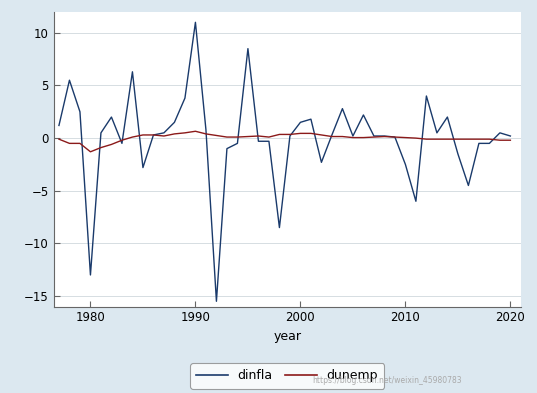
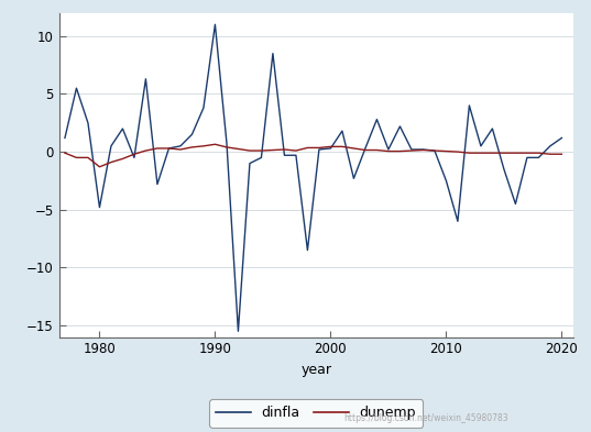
dinfla/1980: -13.0 -> -4.8
dinfla/2000: 1.5 -> 0.3
dinfla/2020: 0.2 -> 1.2
